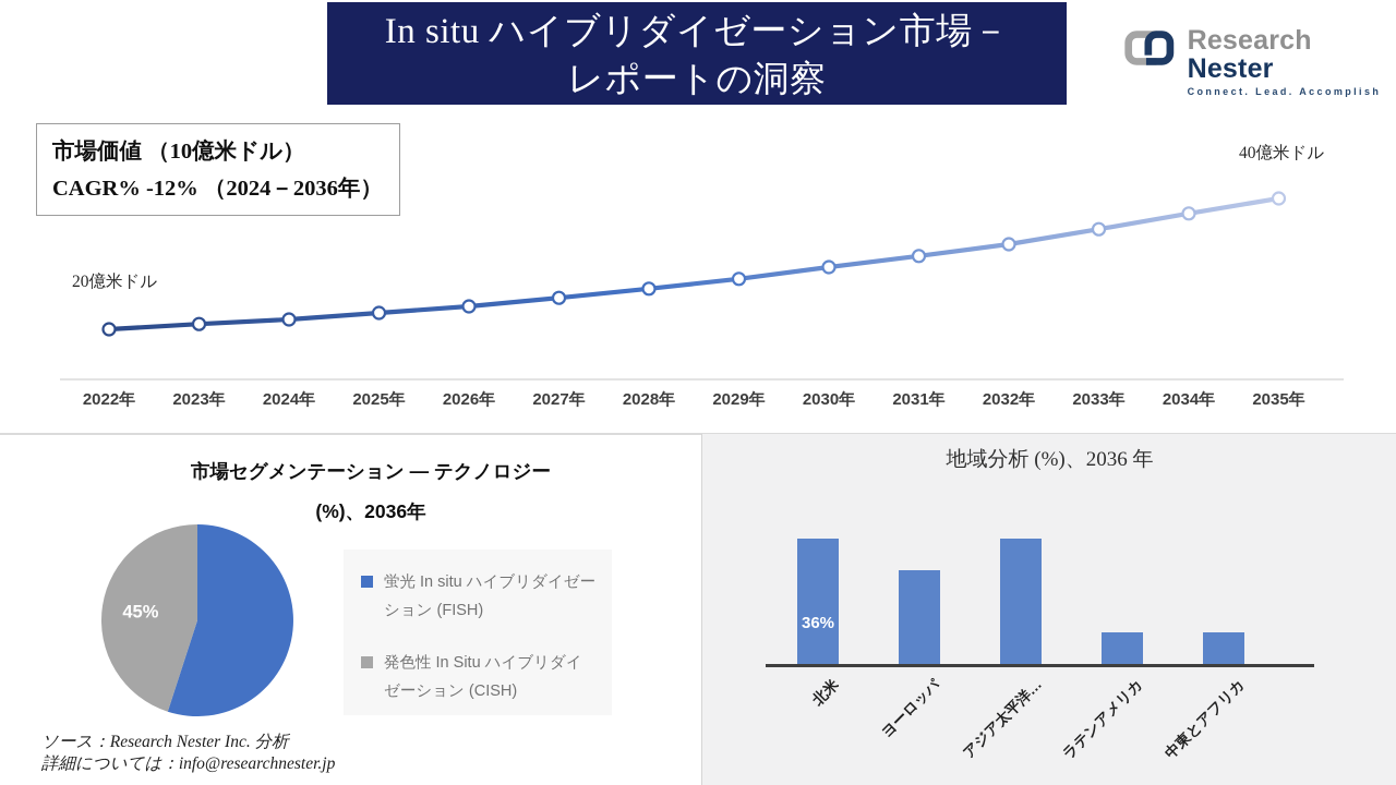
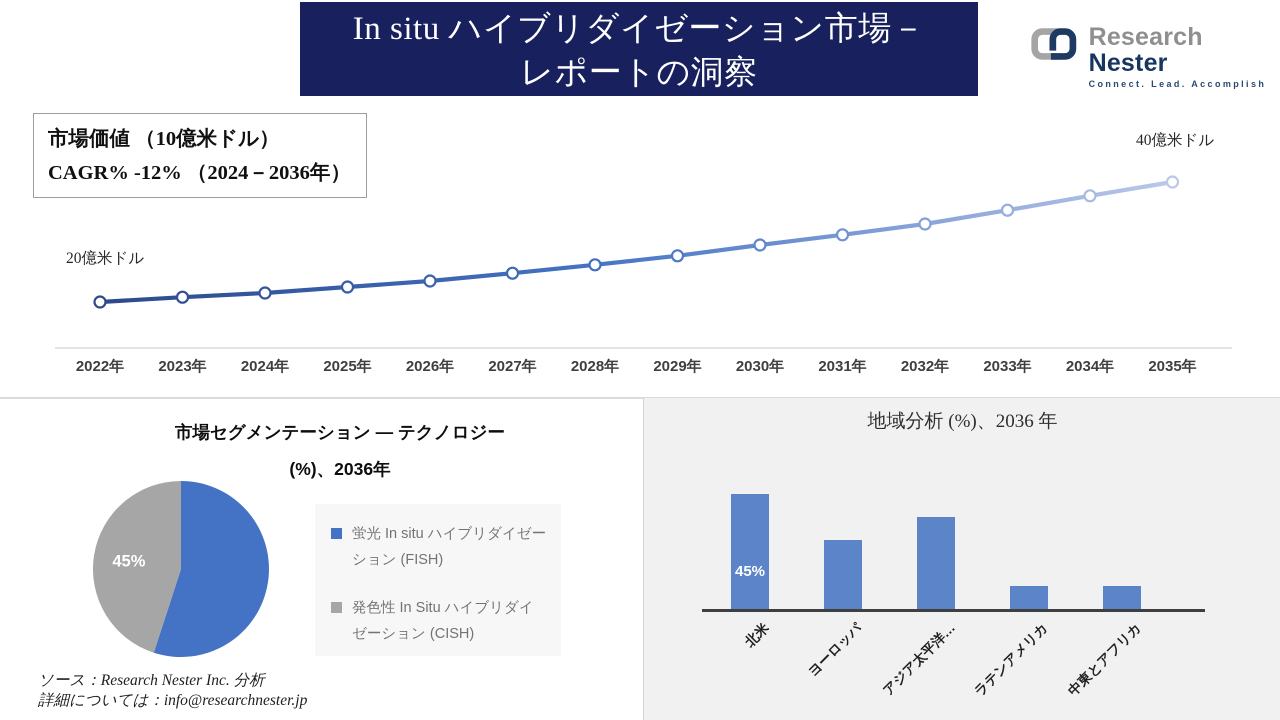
地域分析 (%)、2036 年/北米: 36% -> 45%
